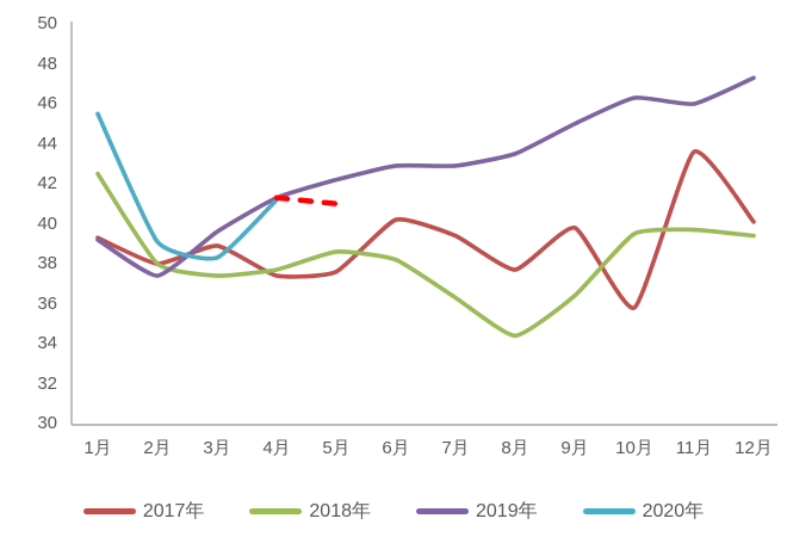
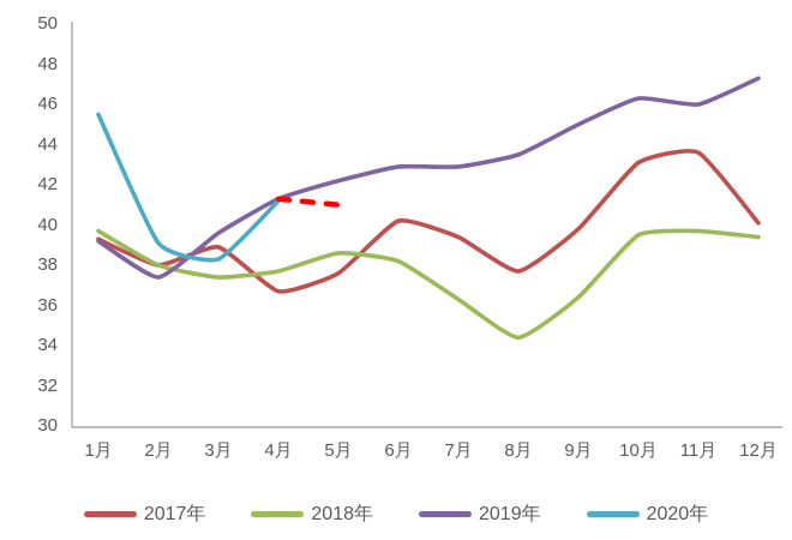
2018年/1月: 42.5 -> 39.7
2017年/4月: 37.4 -> 36.7
2017年/10月: 35.8 -> 43.1
